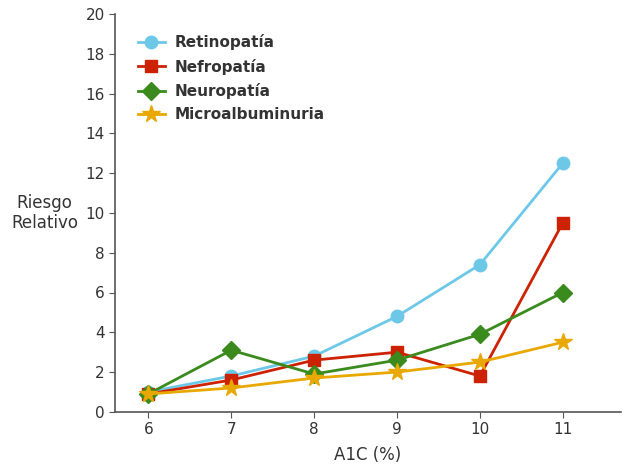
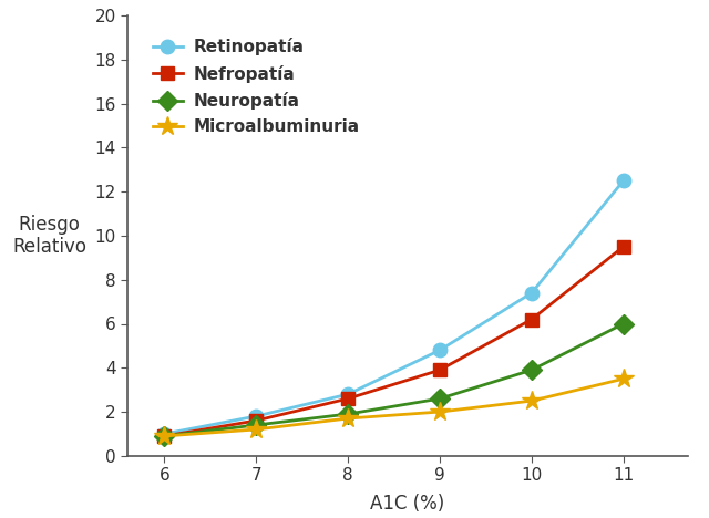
Neuropatía/7: 3.1 -> 1.4
Nefropatía/9: 3.0 -> 3.9
Nefropatía/10: 1.8 -> 6.2
